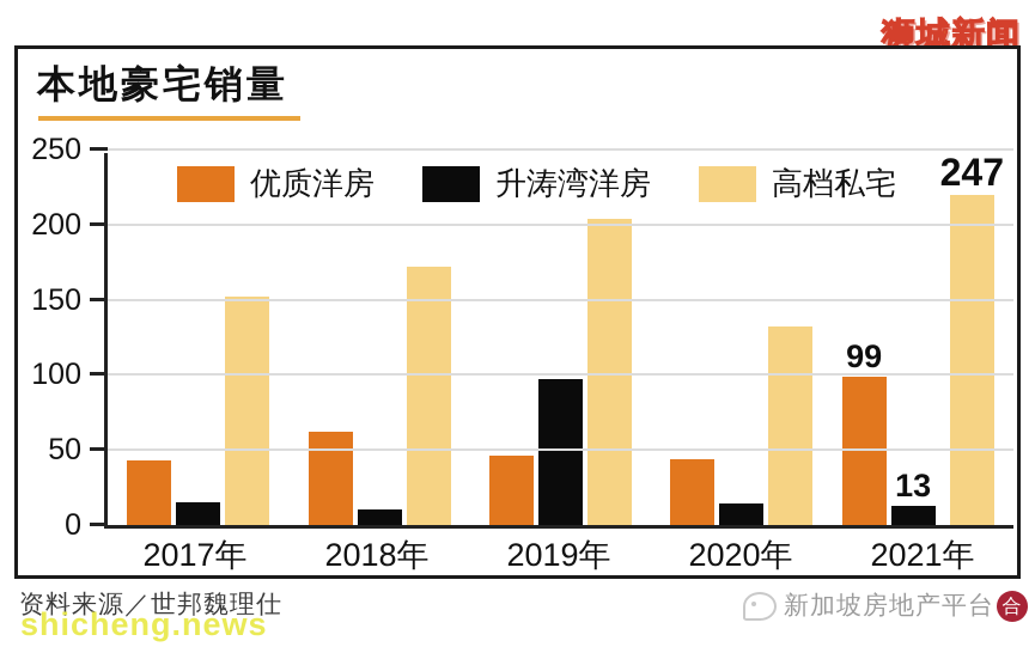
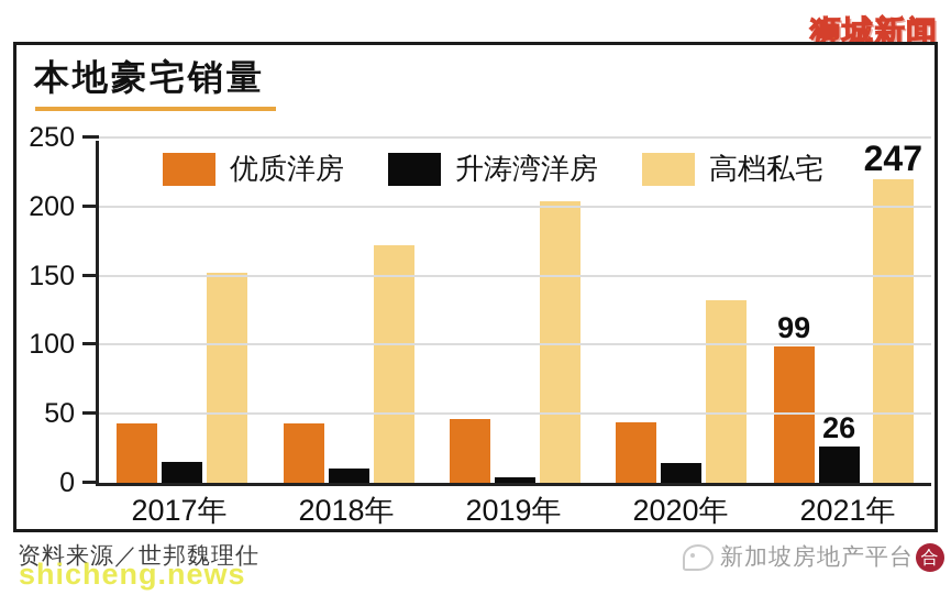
优质洋房/2018年: 62 -> 43
升涛湾洋房/2019年: 97 -> 4
升涛湾洋房/2021年: 13 -> 26
